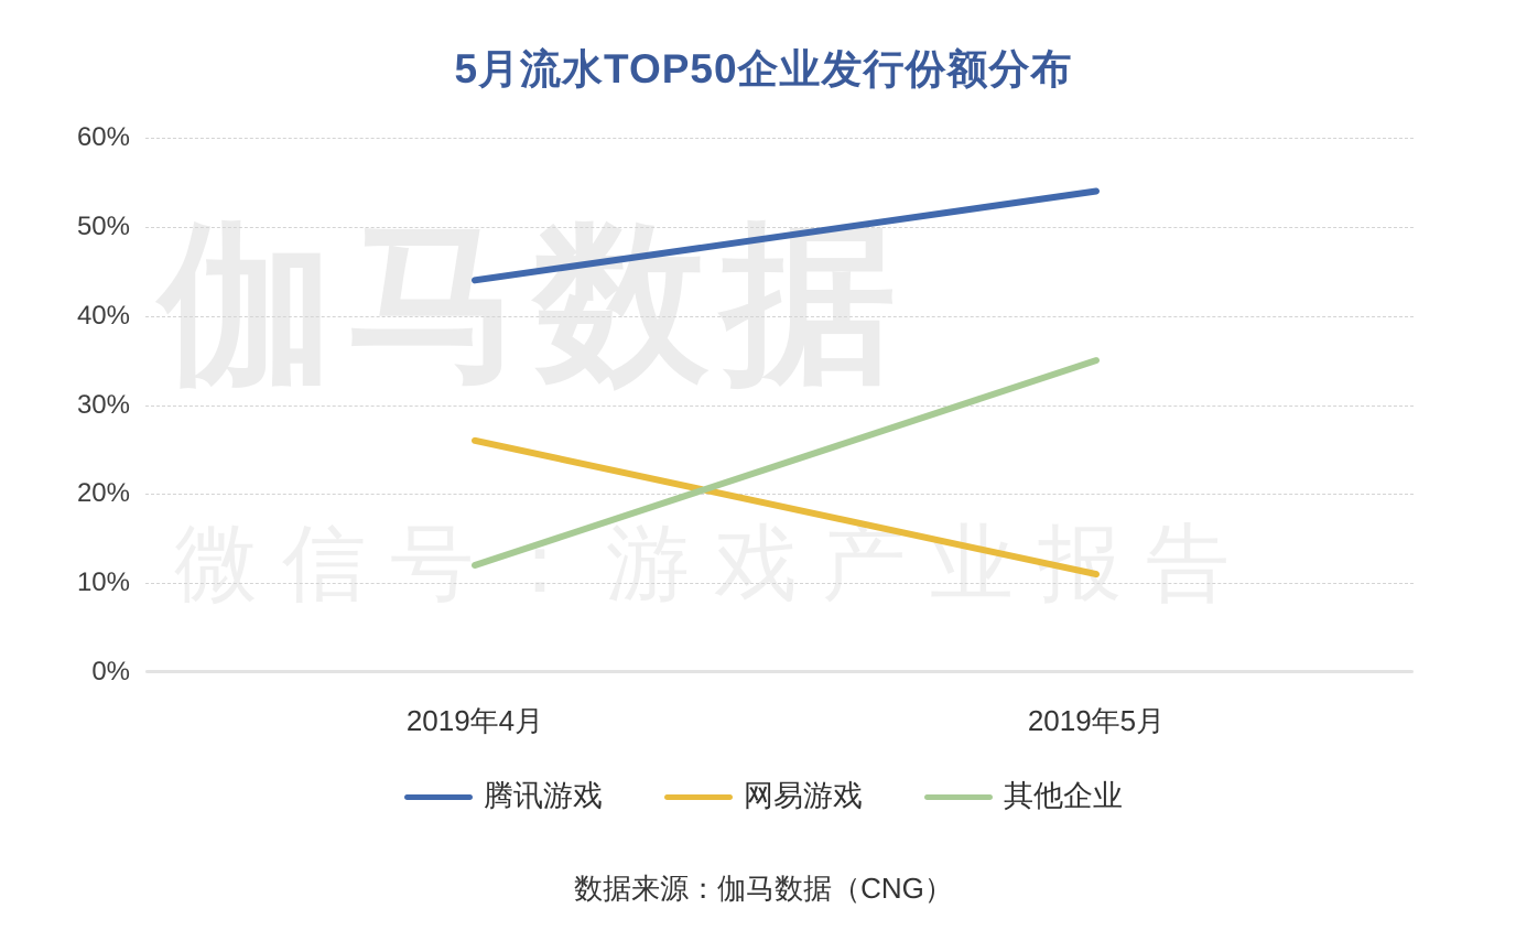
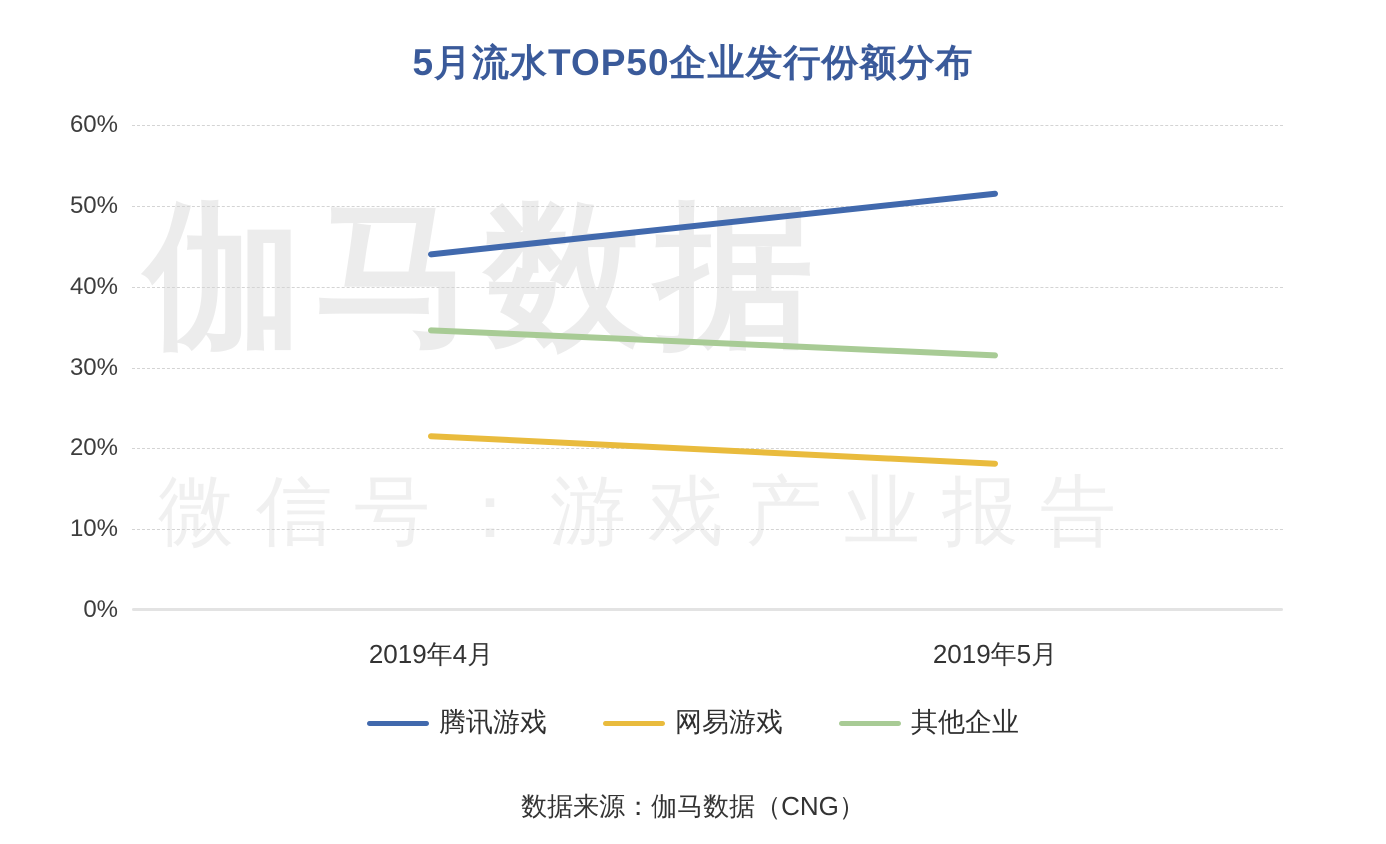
网易游戏/2019年4月: 26% -> 22%
其他企业/2019年4月: 12% -> 35%
腾讯游戏/2019年5月: 54% -> 52%
网易游戏/2019年5月: 11% -> 18%
其他企业/2019年5月: 35% -> 32%
